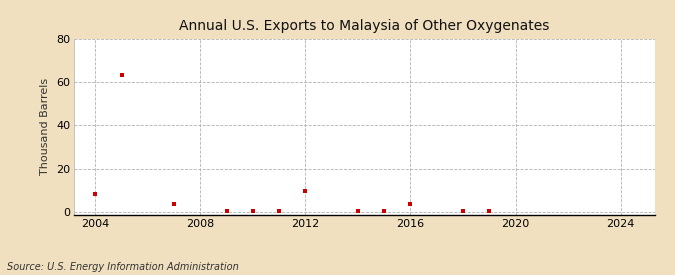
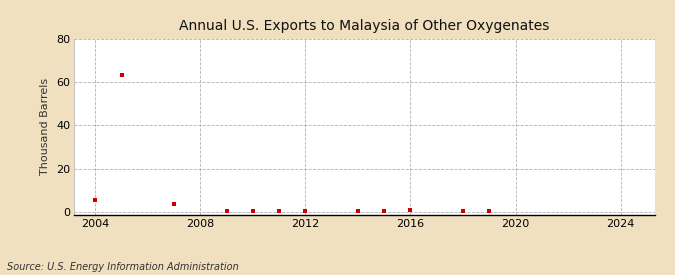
2004: 8.5 -> 5.5
2012: 10.0 -> 0.5
2016: 4.0 -> 1.2
